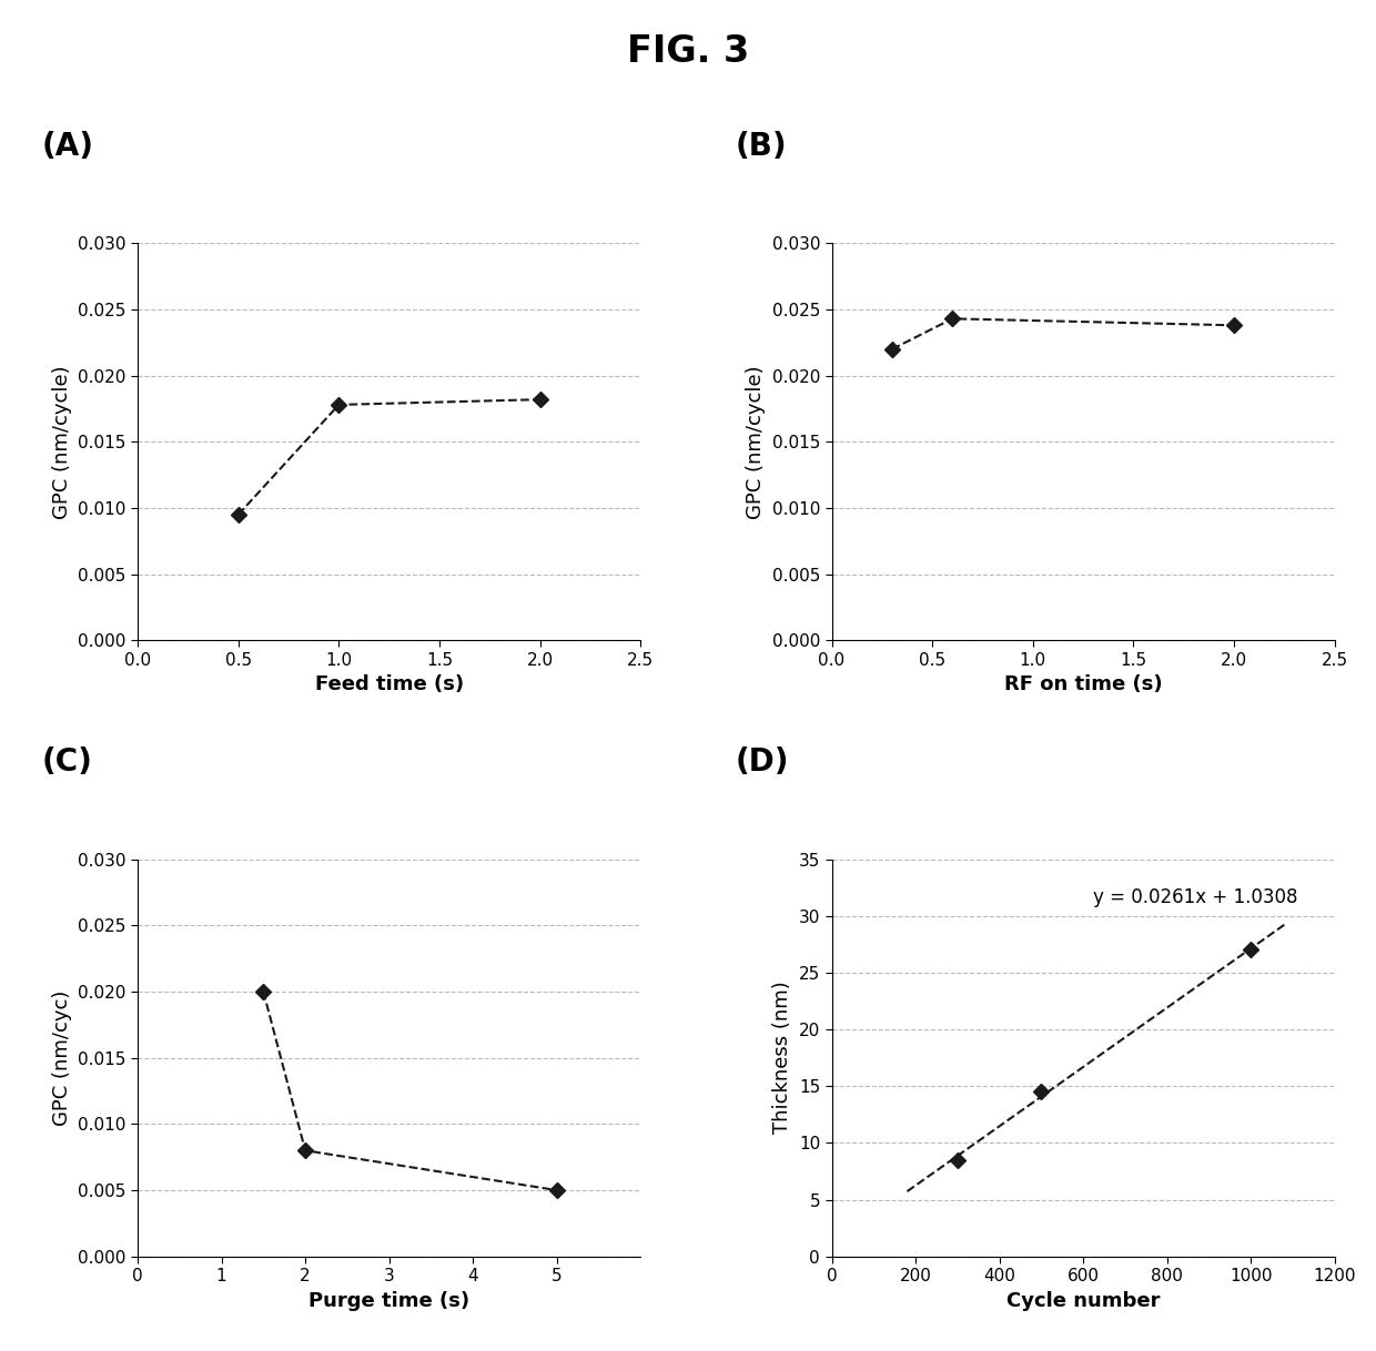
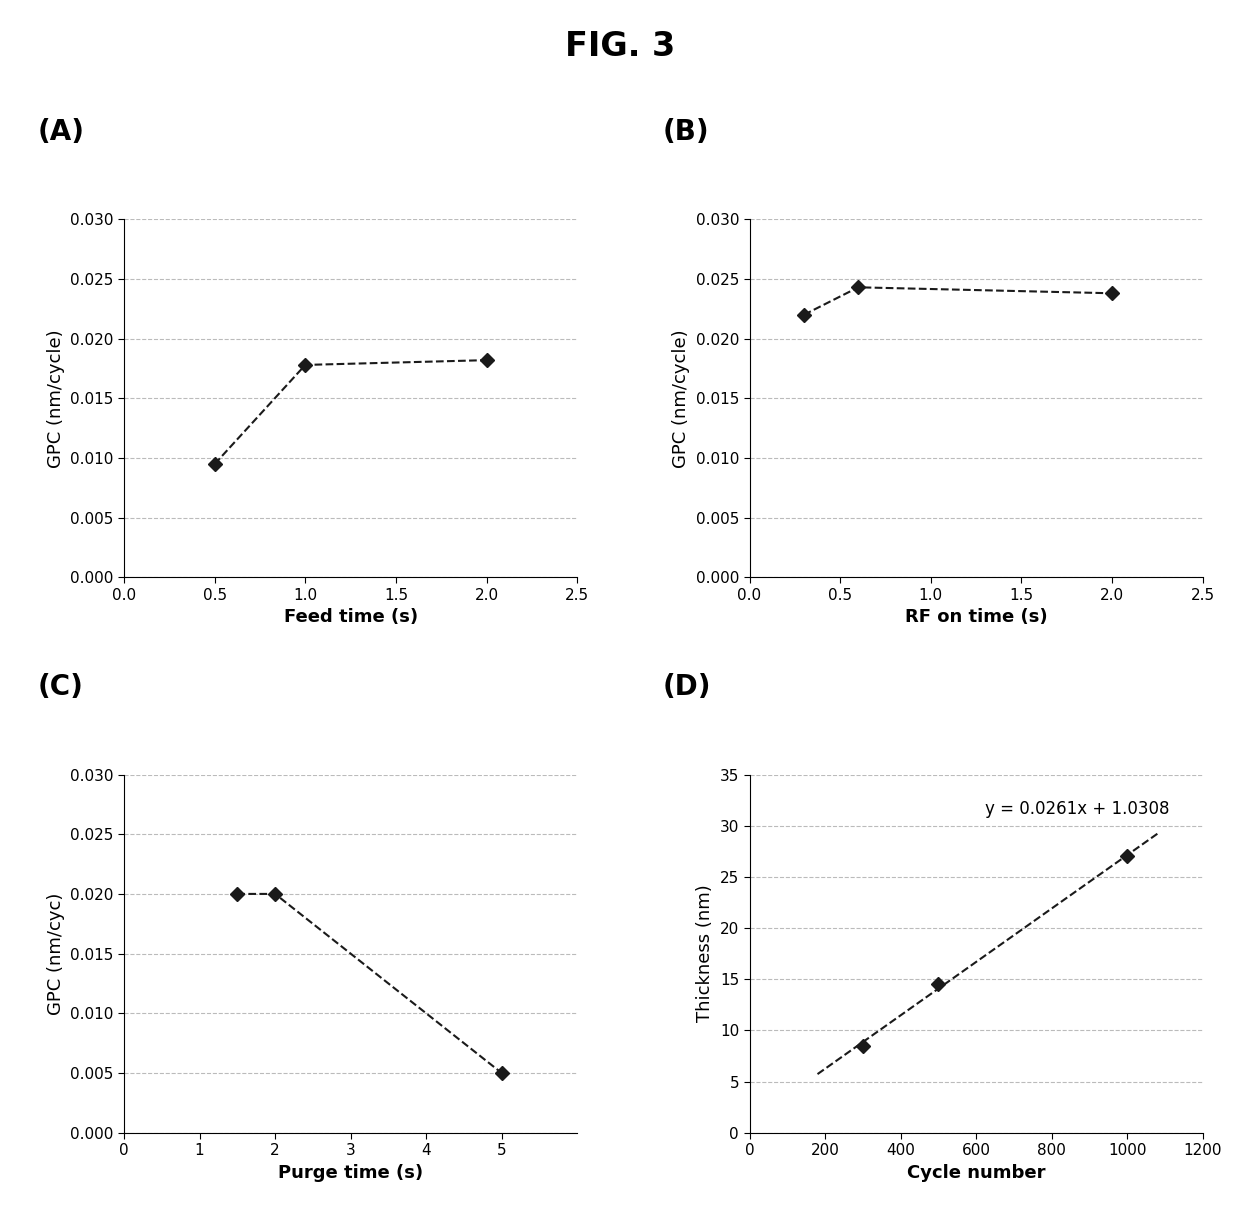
2: 0.008 -> 0.020
